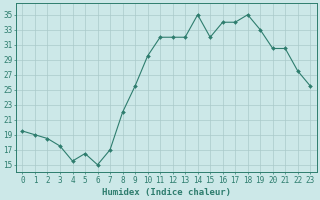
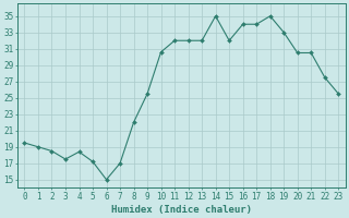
4: 15.5 -> 18.4
5: 16.5 -> 17.2
10: 29.5 -> 30.6
